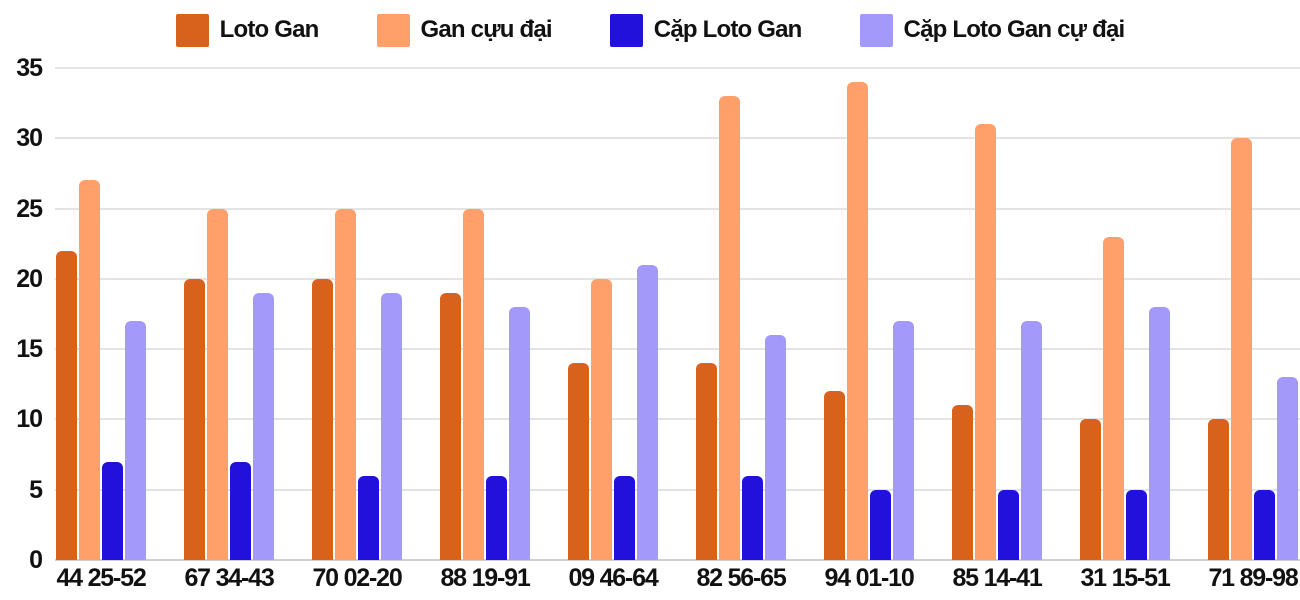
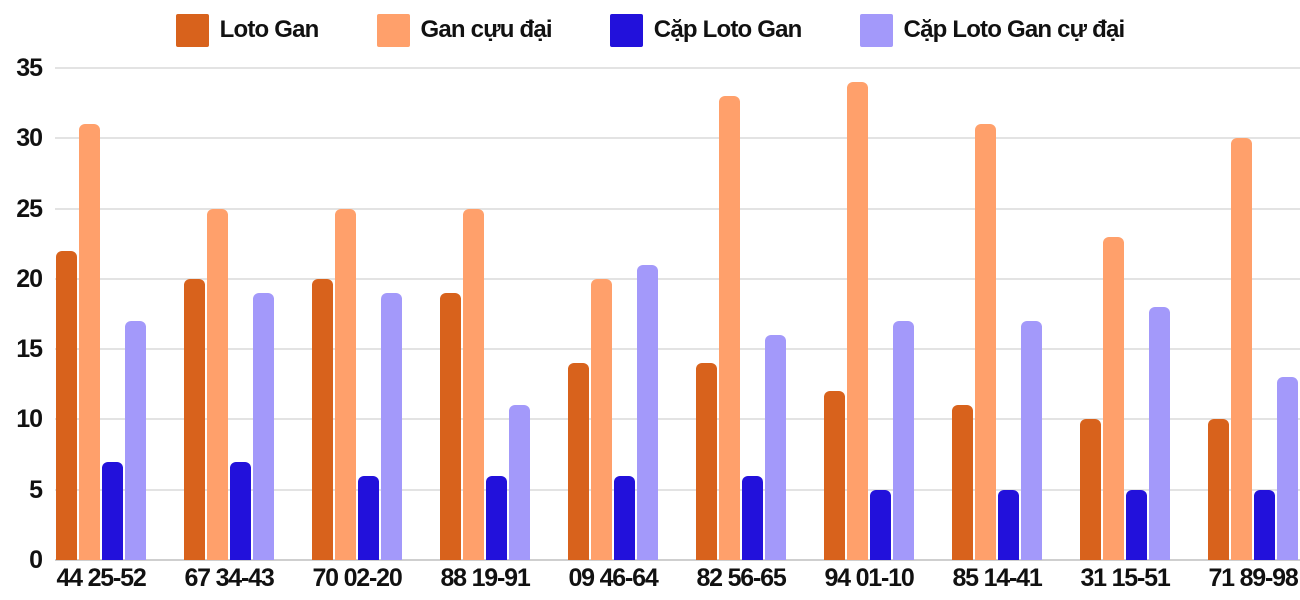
Gan cựu đại/44 25-52: 27 -> 31
Cặp Loto Gan cự đại/88 19-91: 18 -> 11
